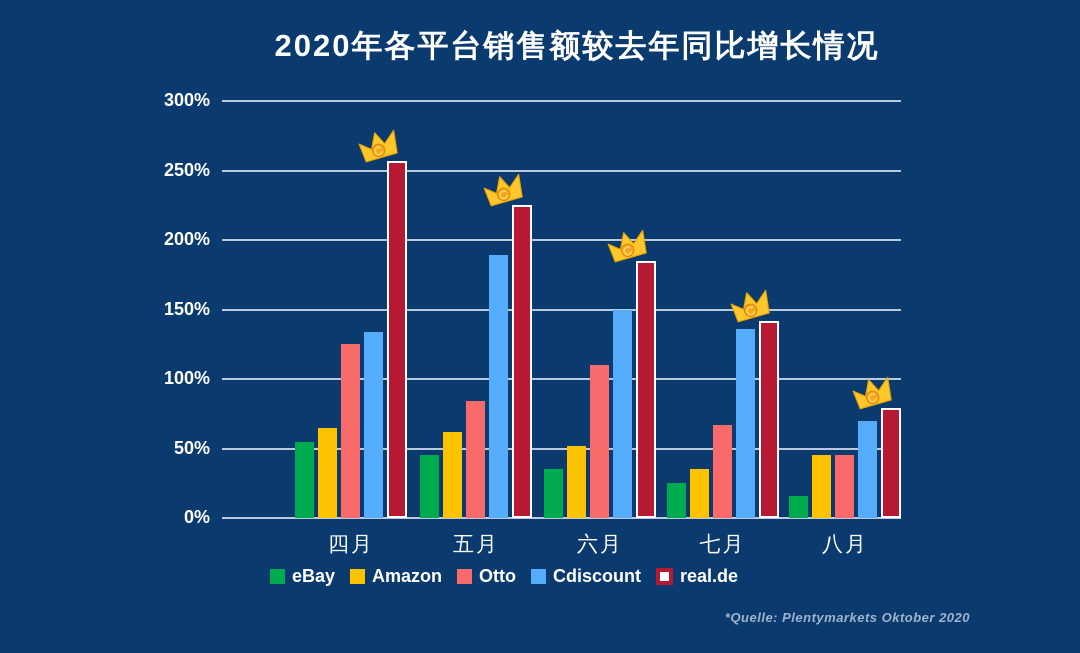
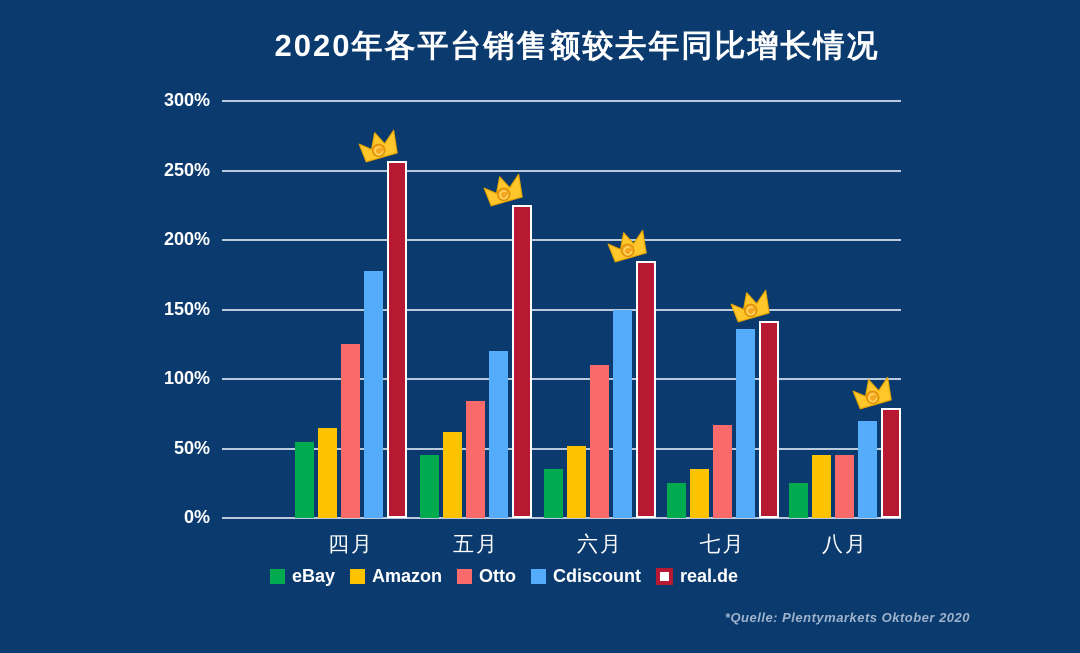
Cdiscount/四月: 134% -> 178%
Cdiscount/五月: 189% -> 120%
eBay/八月: 16% -> 25%
